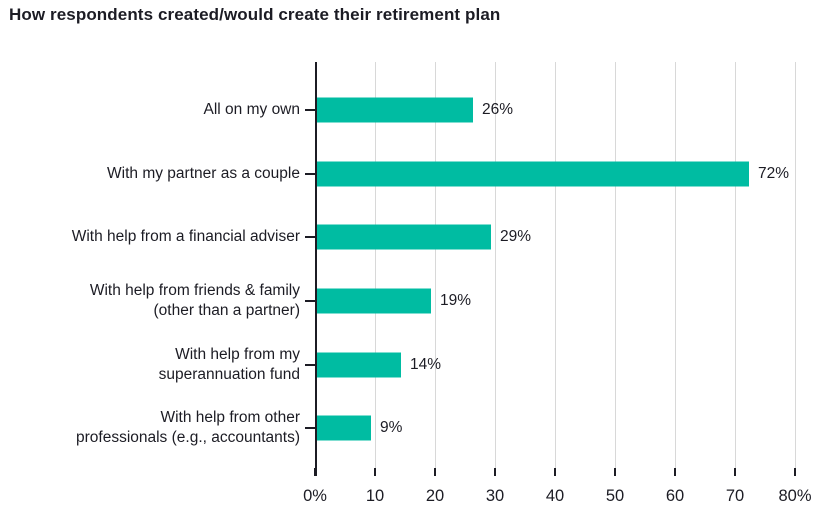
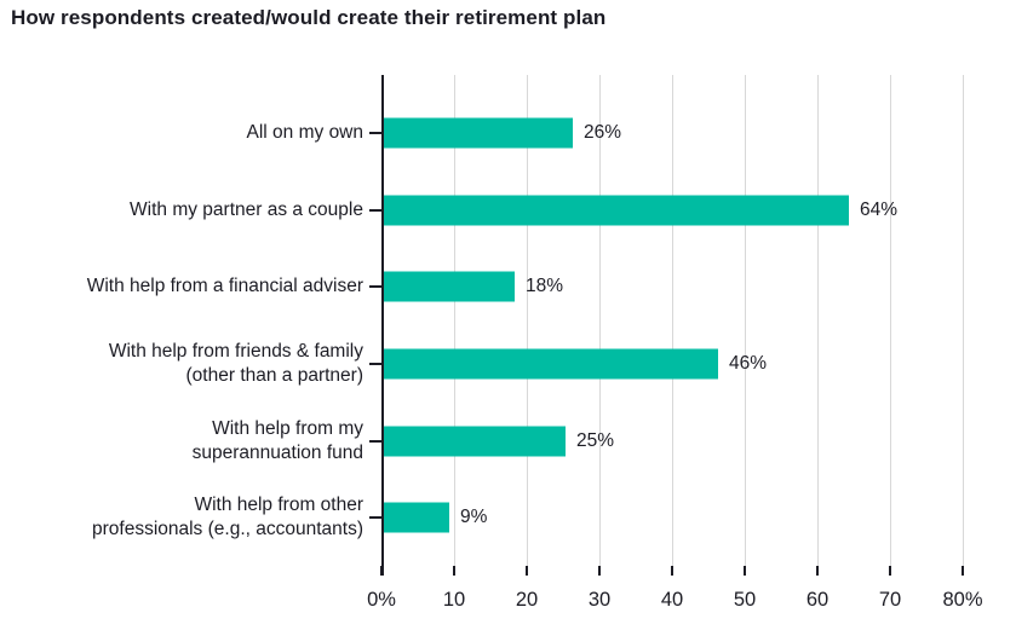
With my partner as a couple: 72% -> 64%
With help from a financial adviser: 29% -> 18%
With help from friends & family (other than a partner): 19% -> 46%
With help from my superannuation fund: 14% -> 25%
